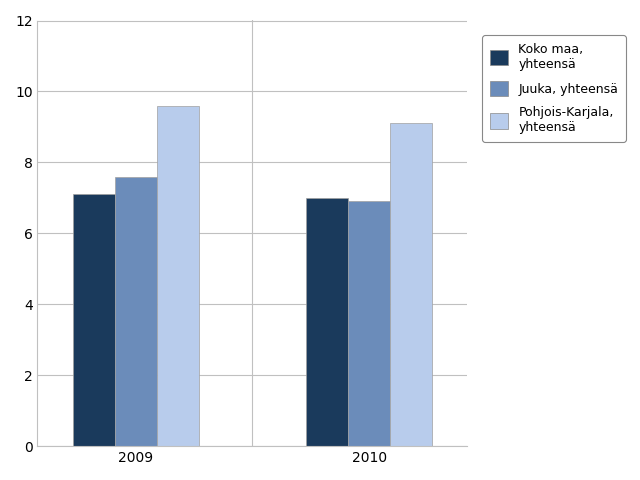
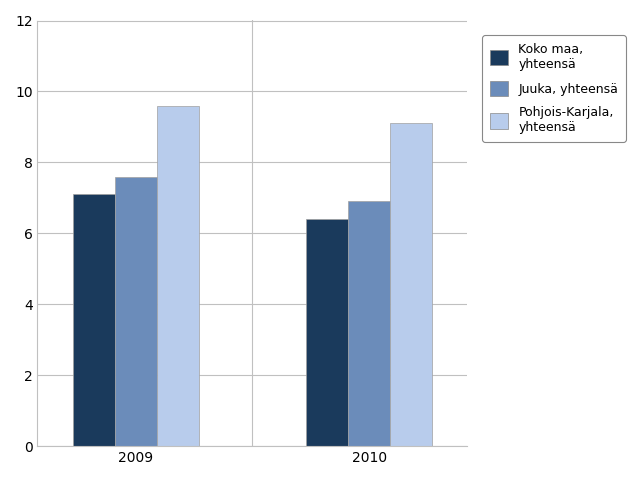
Koko maa, yhteensä/2010: 7.0 -> 6.4
